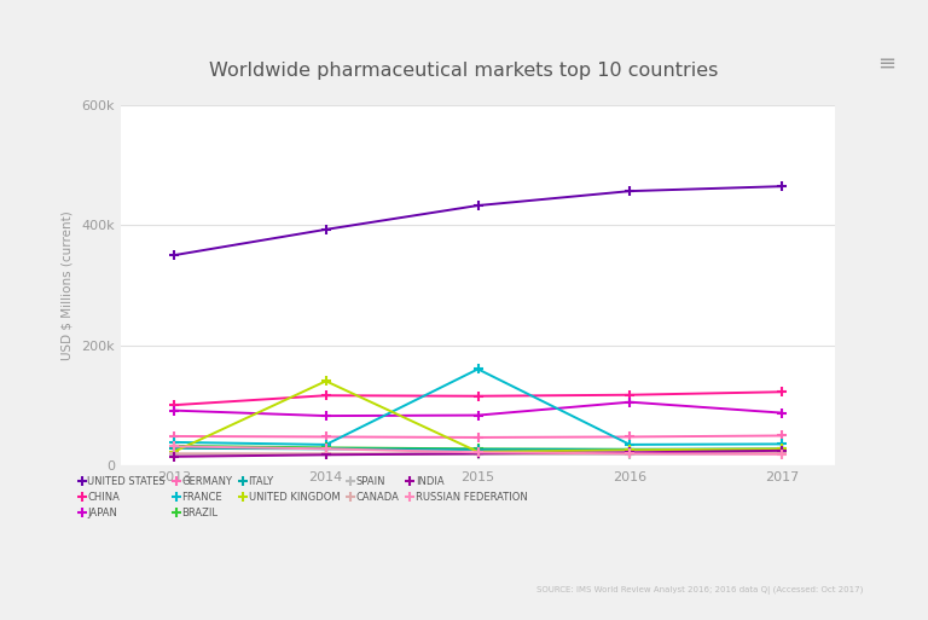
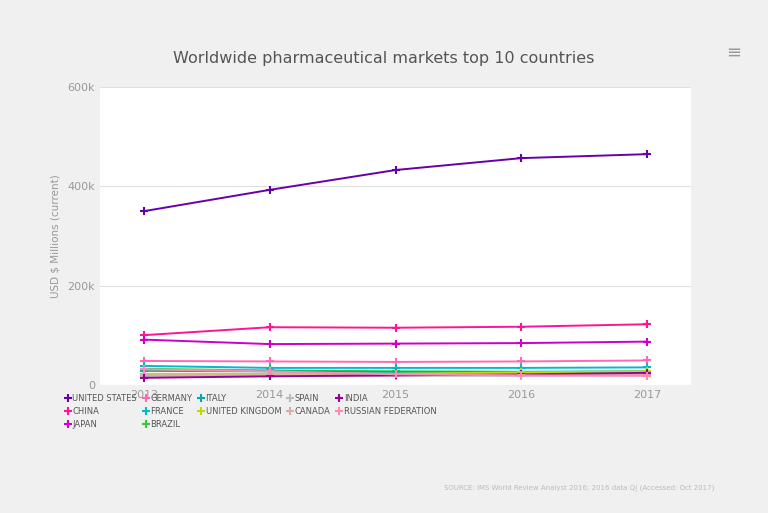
UNITED KINGDOM/2014: 140k -> 22k
FRANCE/2015: 160k -> 34k
JAPAN/2016: 105k -> 84k
